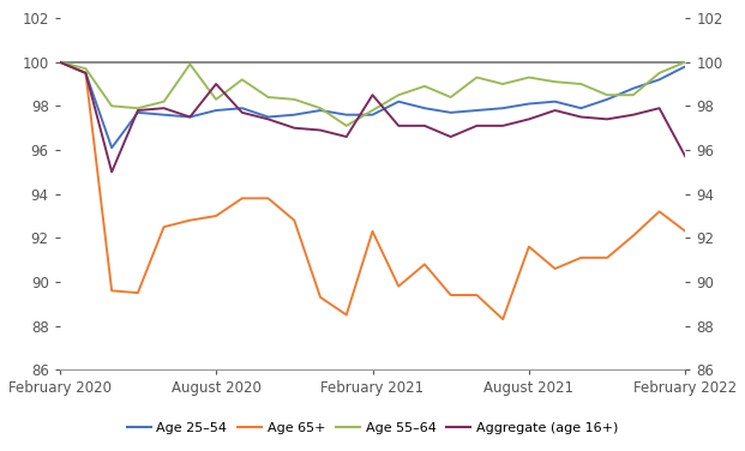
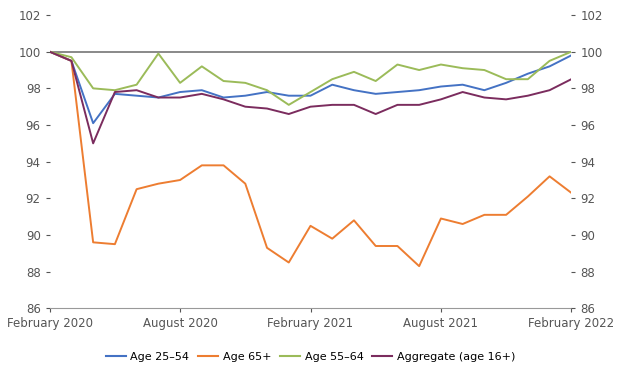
Aggregate (age 16+)/August 2020: 99.0 -> 97.5
Age 65+/February 2021: 92.3 -> 90.5
Aggregate (age 16+)/February 2021: 98.5 -> 97.0
Age 65+/August 2021: 91.6 -> 90.9
Aggregate (age 16+)/February 2022: 95.7 -> 98.5
